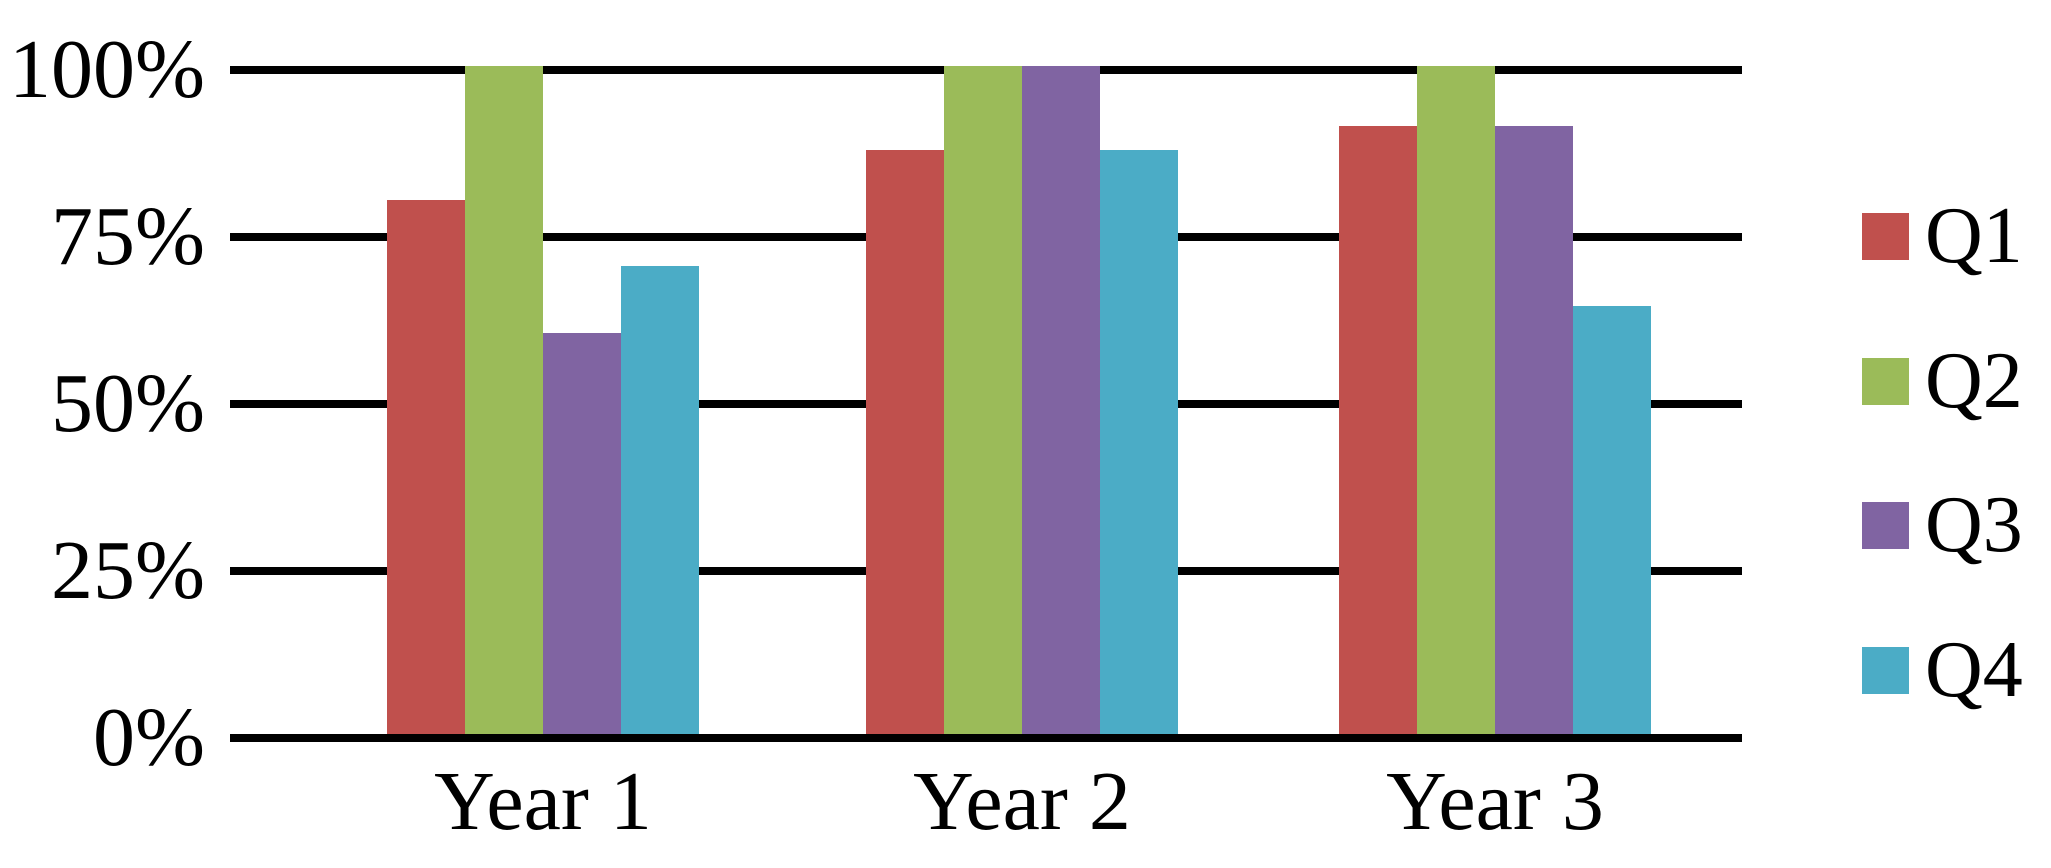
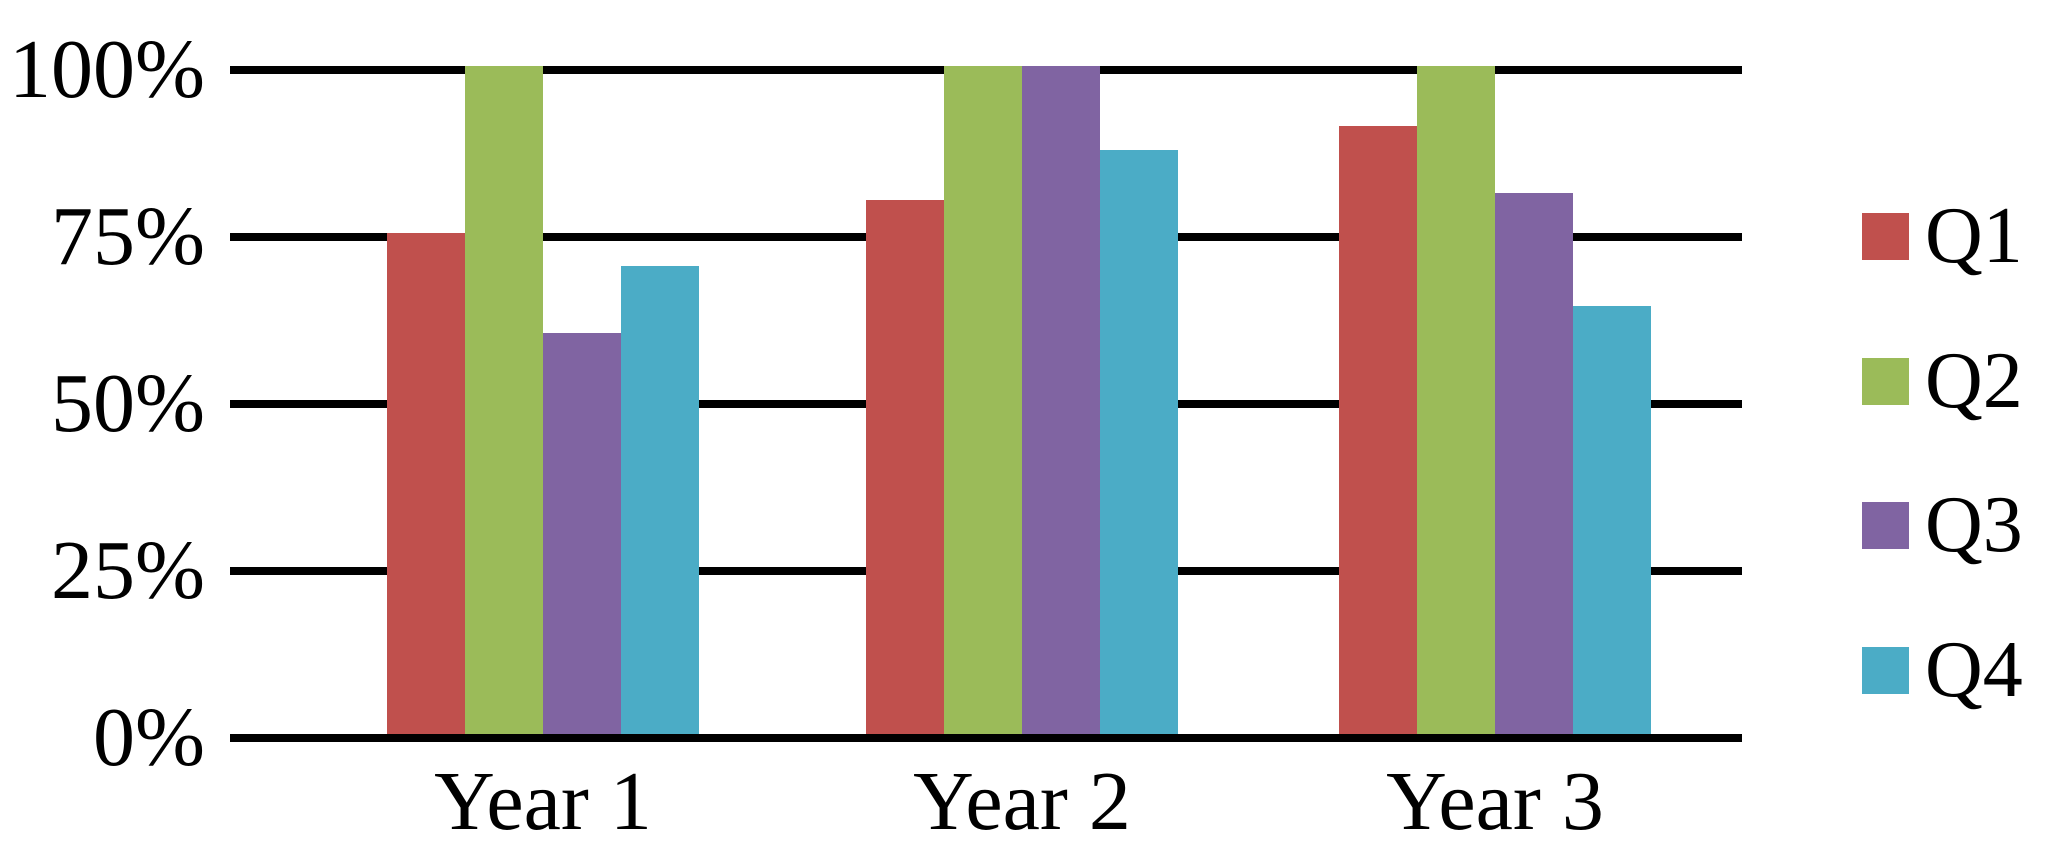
Q1/Year 1: 80% -> 75%
Q1/Year 2: 88% -> 80%
Q3/Year 3: 91% -> 81%
